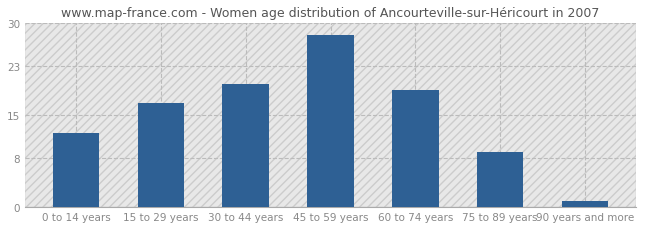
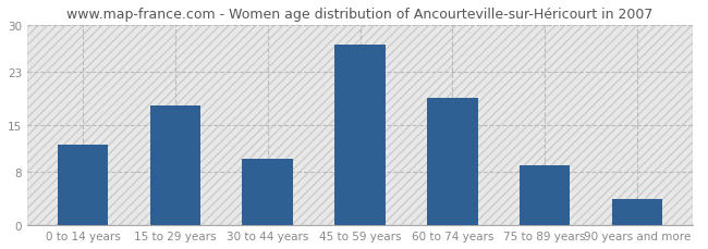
15 to 29 years: 17 -> 18
30 to 44 years: 20 -> 10
45 to 59 years: 28 -> 27
90 years and more: 1 -> 4
